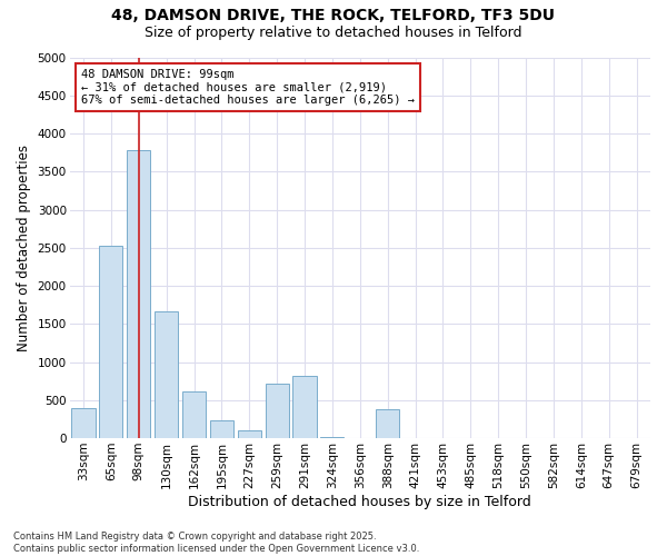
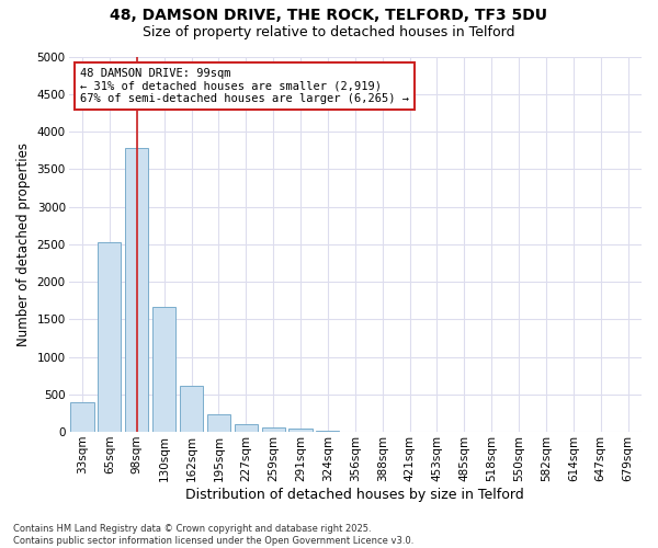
259sqm: 720 -> 60
291sqm: 820 -> 40
388sqm: 380 -> 0
